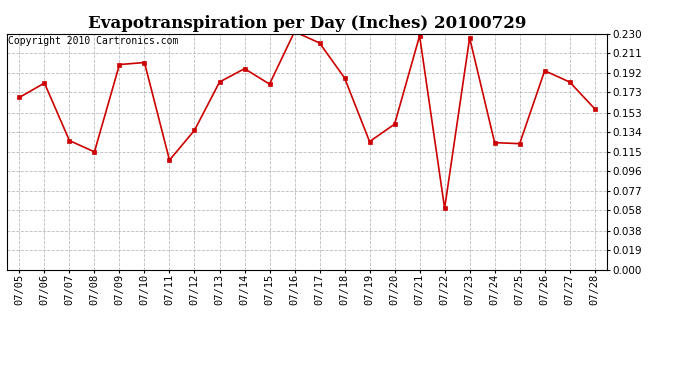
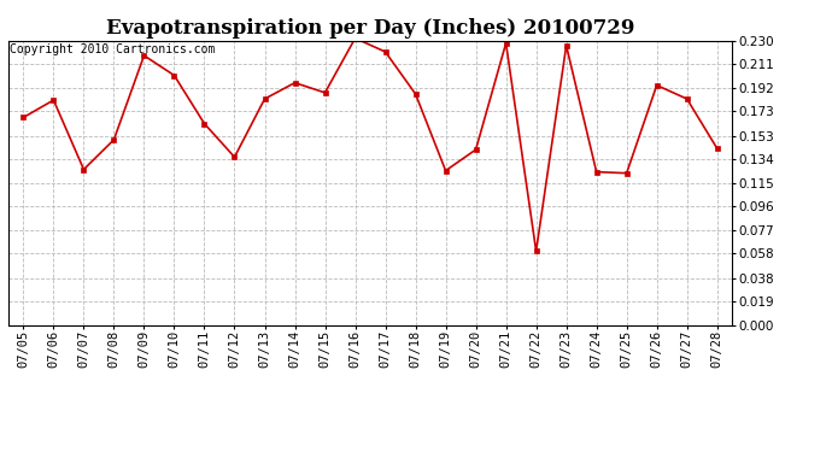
07/08: 0.115 -> 0.150
07/09: 0.200 -> 0.218
07/11: 0.107 -> 0.163
07/15: 0.181 -> 0.188
07/28: 0.157 -> 0.143
